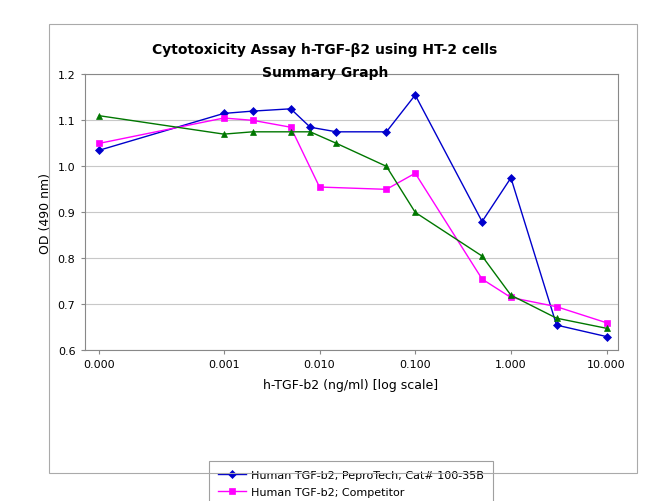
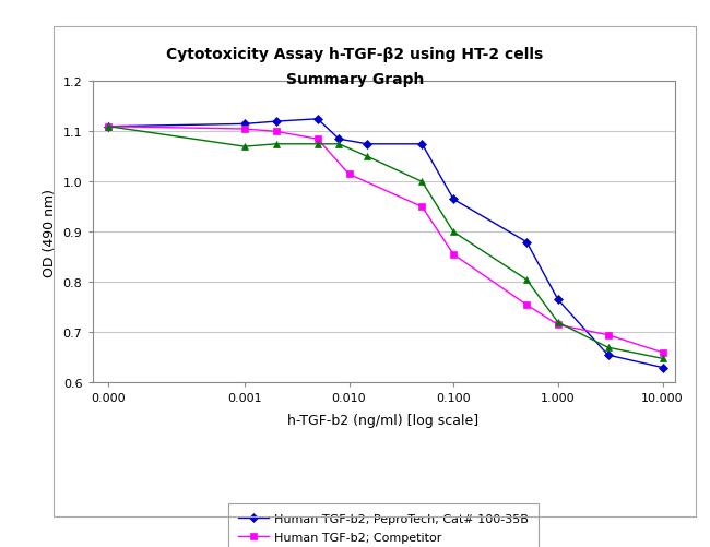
Human TGF-b2; PeproTech; Cat# 100-35B/0.000: 1.035 -> 1.110
Human TGF-b2; Competitor/0.000: 1.050 -> 1.110
Human TGF-b2; Competitor/0.010: 0.955 -> 1.015
Human TGF-b2; PeproTech; Cat# 100-35B/0.100: 1.155 -> 0.965
Human TGF-b2; Competitor/0.100: 0.985 -> 0.855
Human TGF-b2; PeproTech; Cat# 100-35B/1.000: 0.975 -> 0.765
